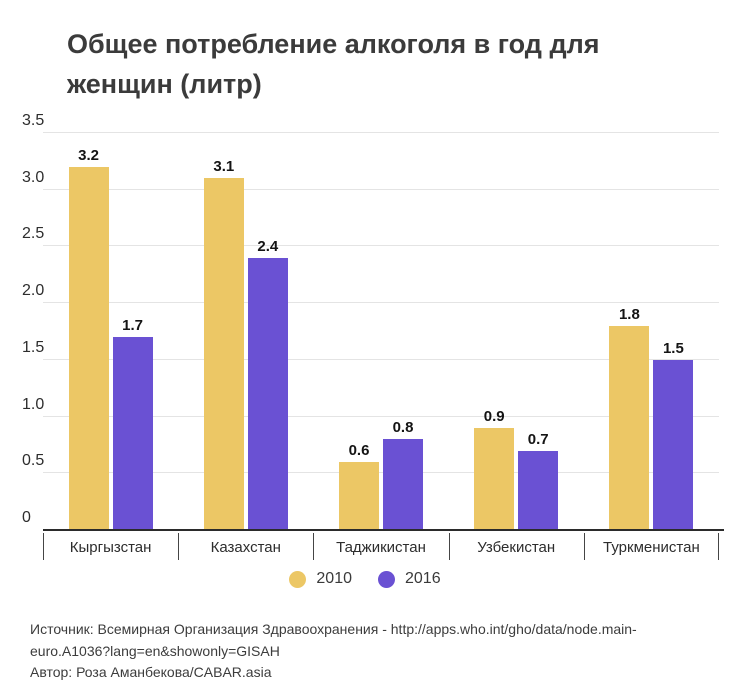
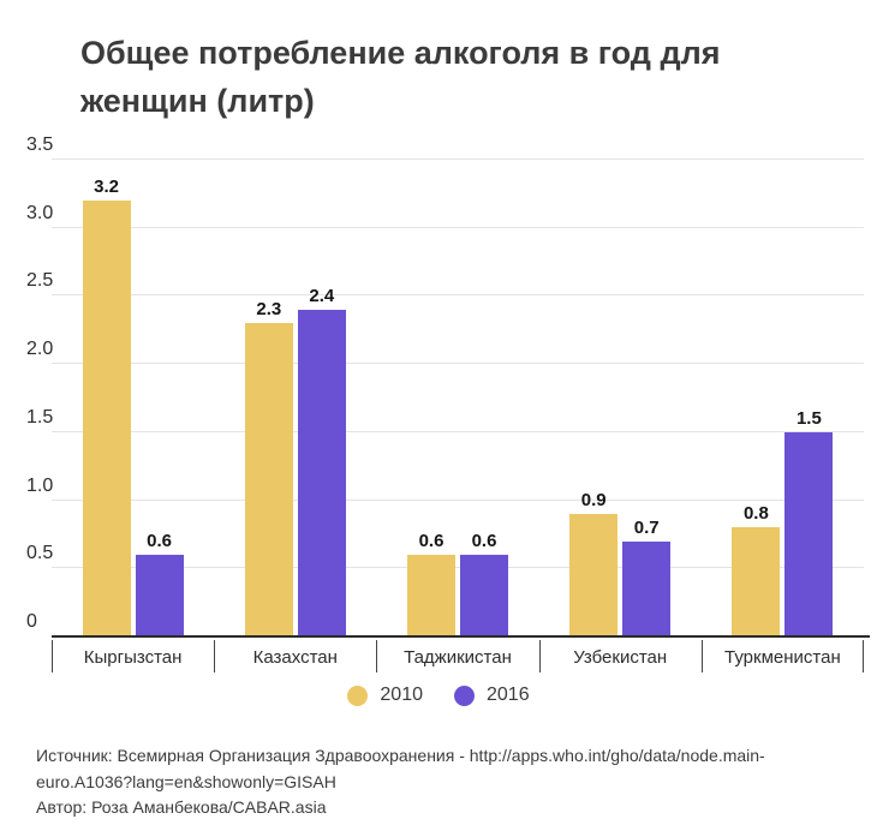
2016/Кыргызстан: 1.7 -> 0.6
2010/Казахстан: 3.1 -> 2.3
2016/Таджикистан: 0.8 -> 0.6
2010/Туркменистан: 1.8 -> 0.8
